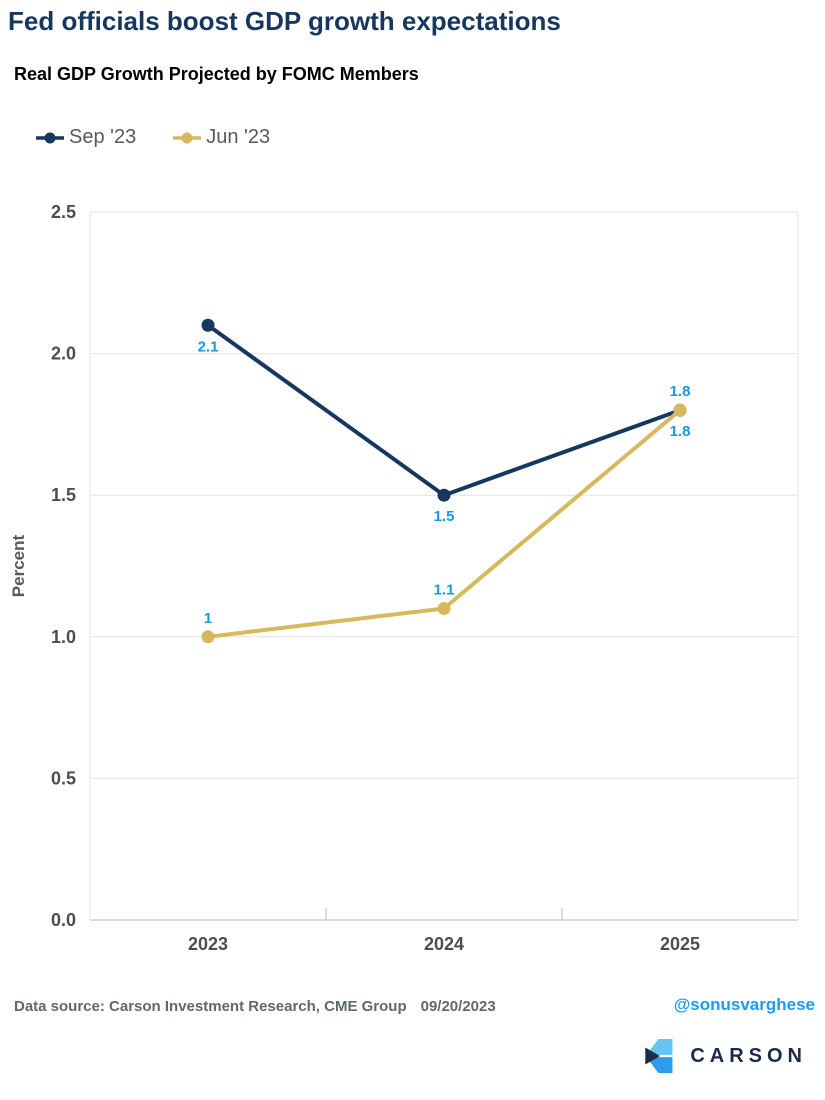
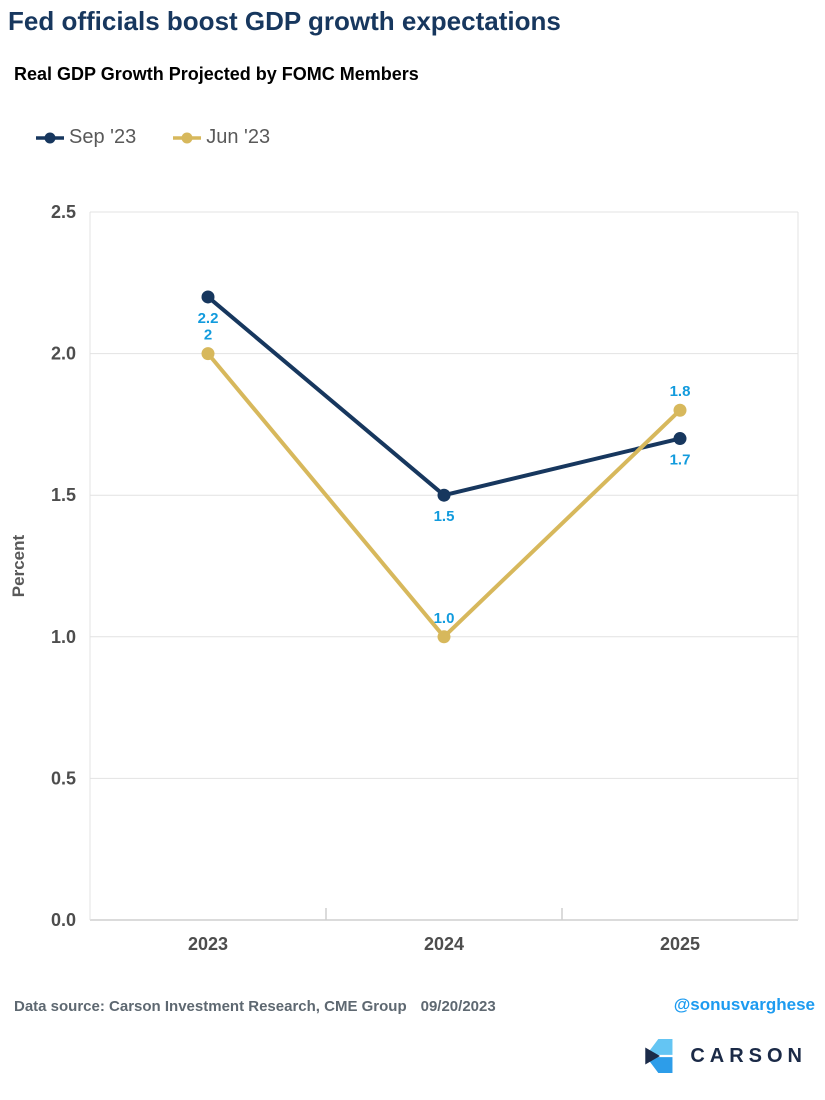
Sep '23/2023: 2.1 -> 2.2
Jun '23/2023: 1 -> 2
Jun '23/2024: 1.1 -> 1.0
Sep '23/2025: 1.8 -> 1.7
